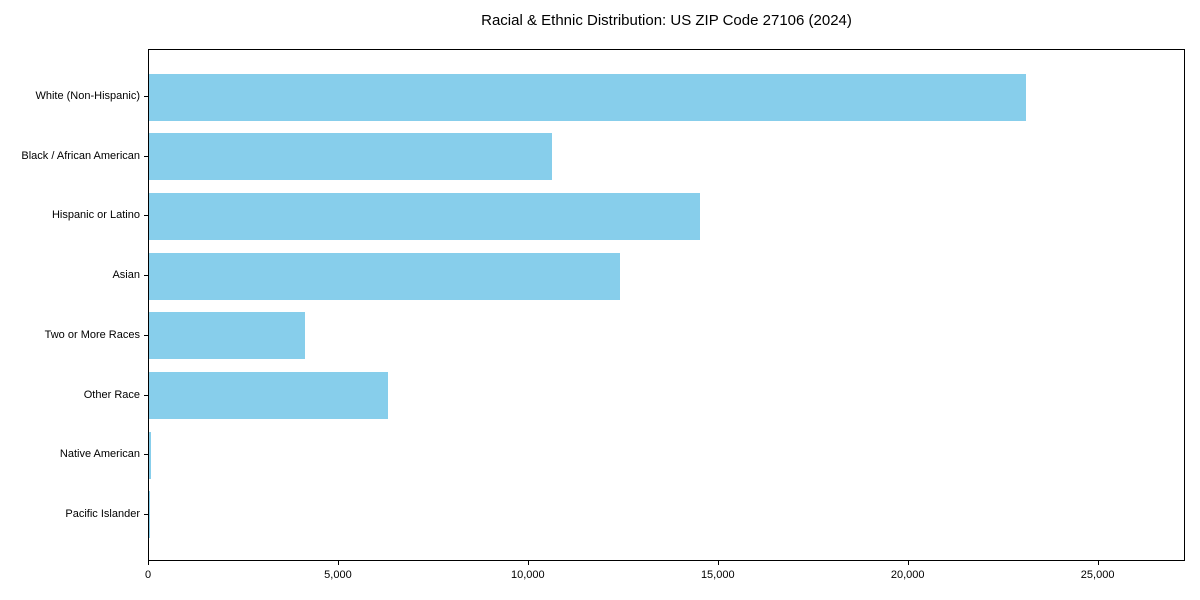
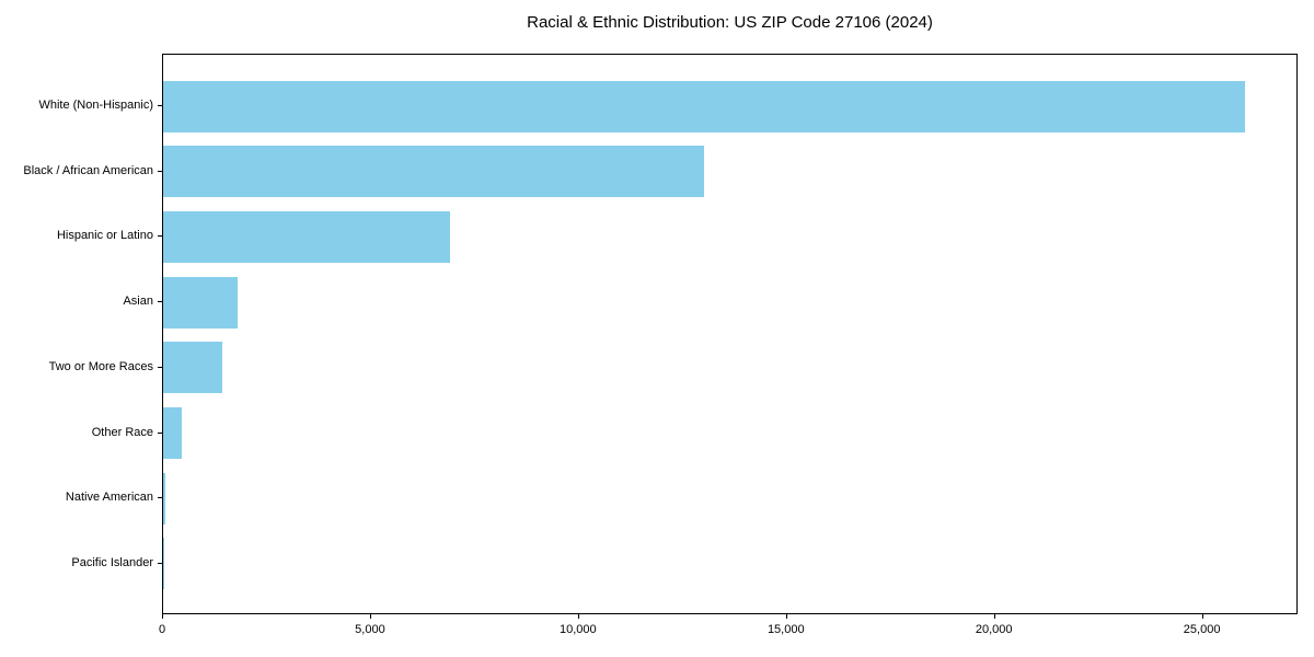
White (Non-Hispanic): 23100 -> 26000
Black / African American: 10600 -> 13000
Hispanic or Latino: 14500 -> 6900
Asian: 12400 -> 1800
Two or More Races: 4100 -> 1400
Other Race: 6300 -> 400
